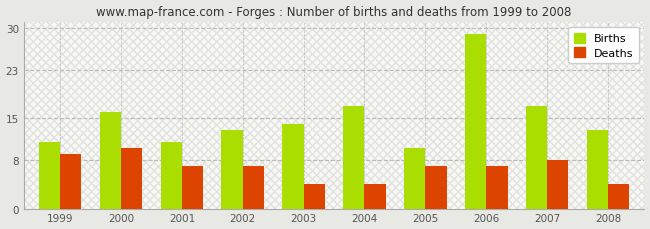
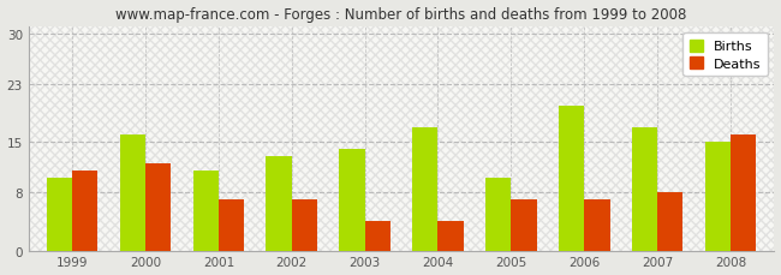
Births/1999: 11 -> 10
Deaths/1999: 9 -> 11
Deaths/2000: 10 -> 12
Births/2006: 29 -> 20
Births/2008: 13 -> 15
Deaths/2008: 4 -> 16
